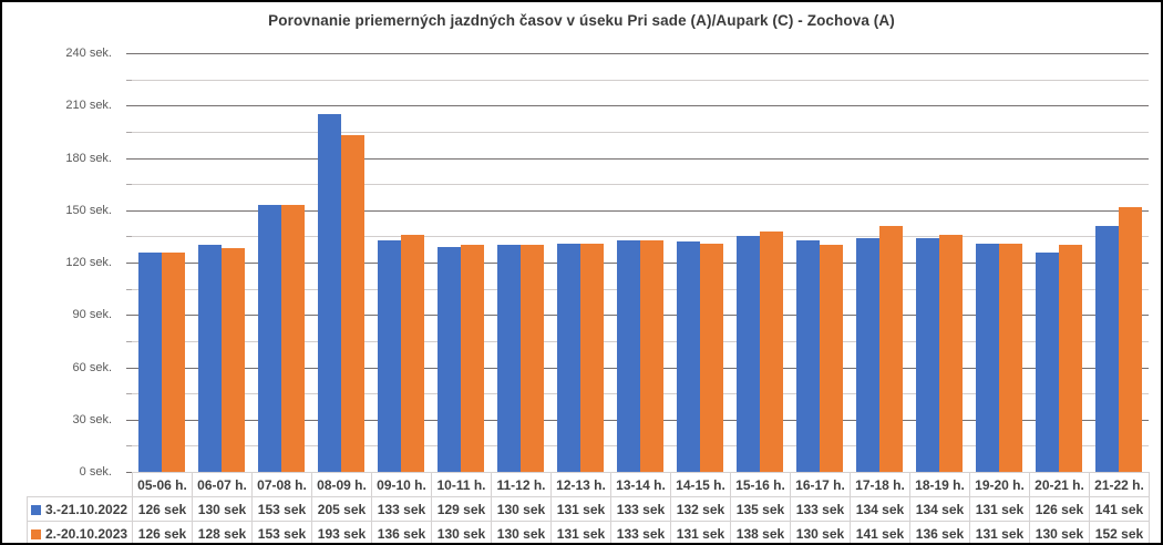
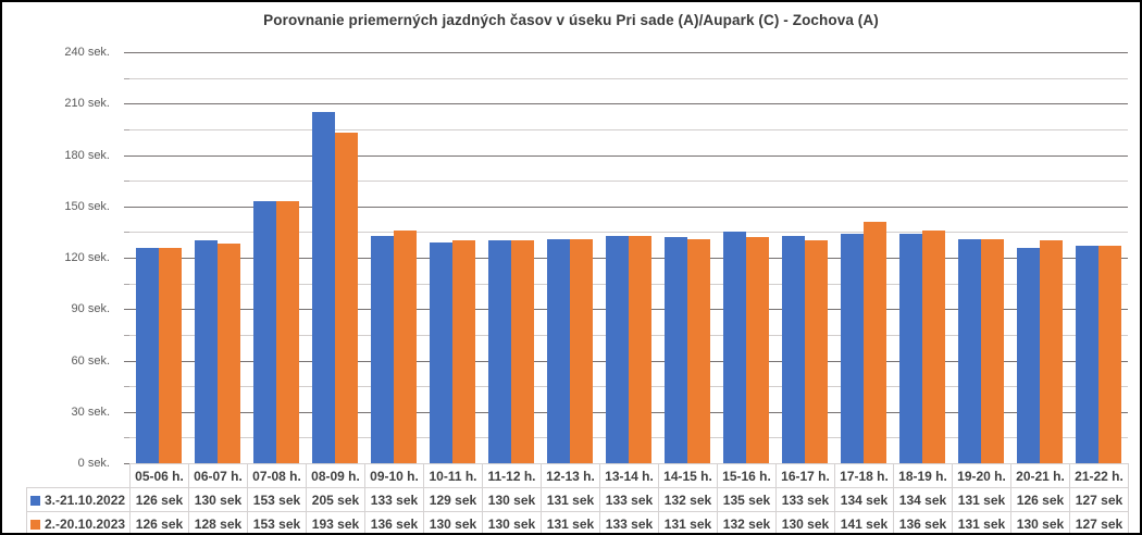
2.-20.10.2023/15-16 h.: 138 -> 132
3.-21.10.2022/21-22 h.: 141 -> 127
2.-20.10.2023/21-22 h.: 152 -> 127
